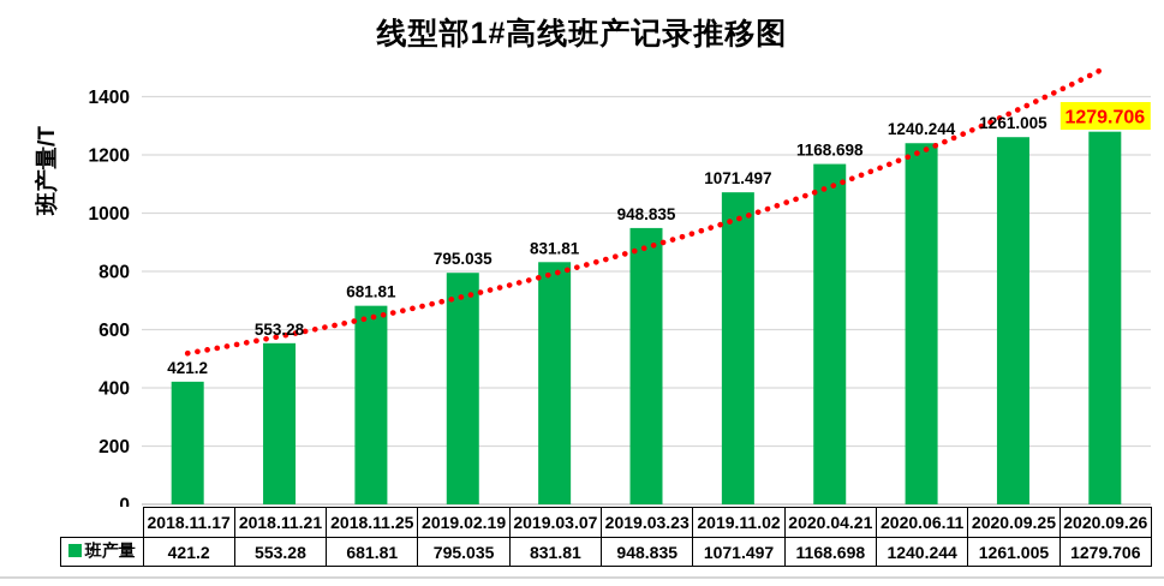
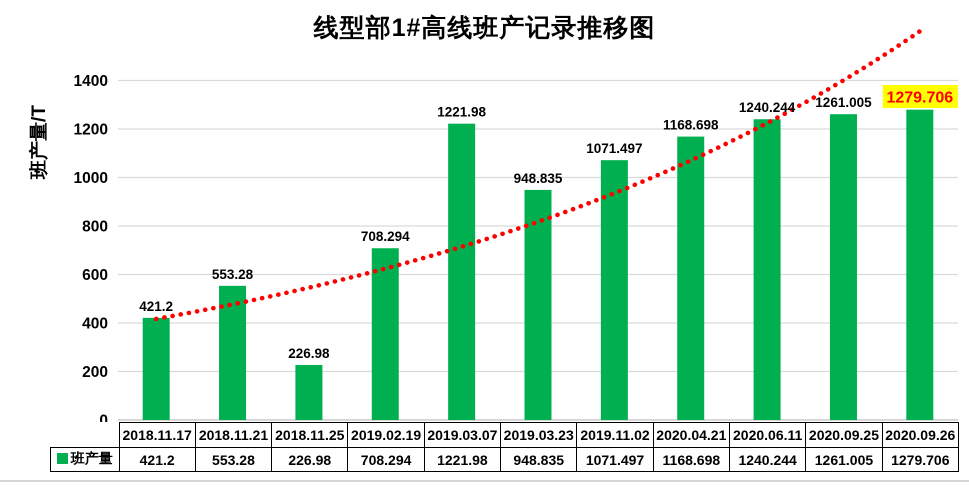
2018.11.25: 681.81 -> 226.98
2019.02.19: 795.035 -> 708.294
2019.03.07: 831.81 -> 1221.98
